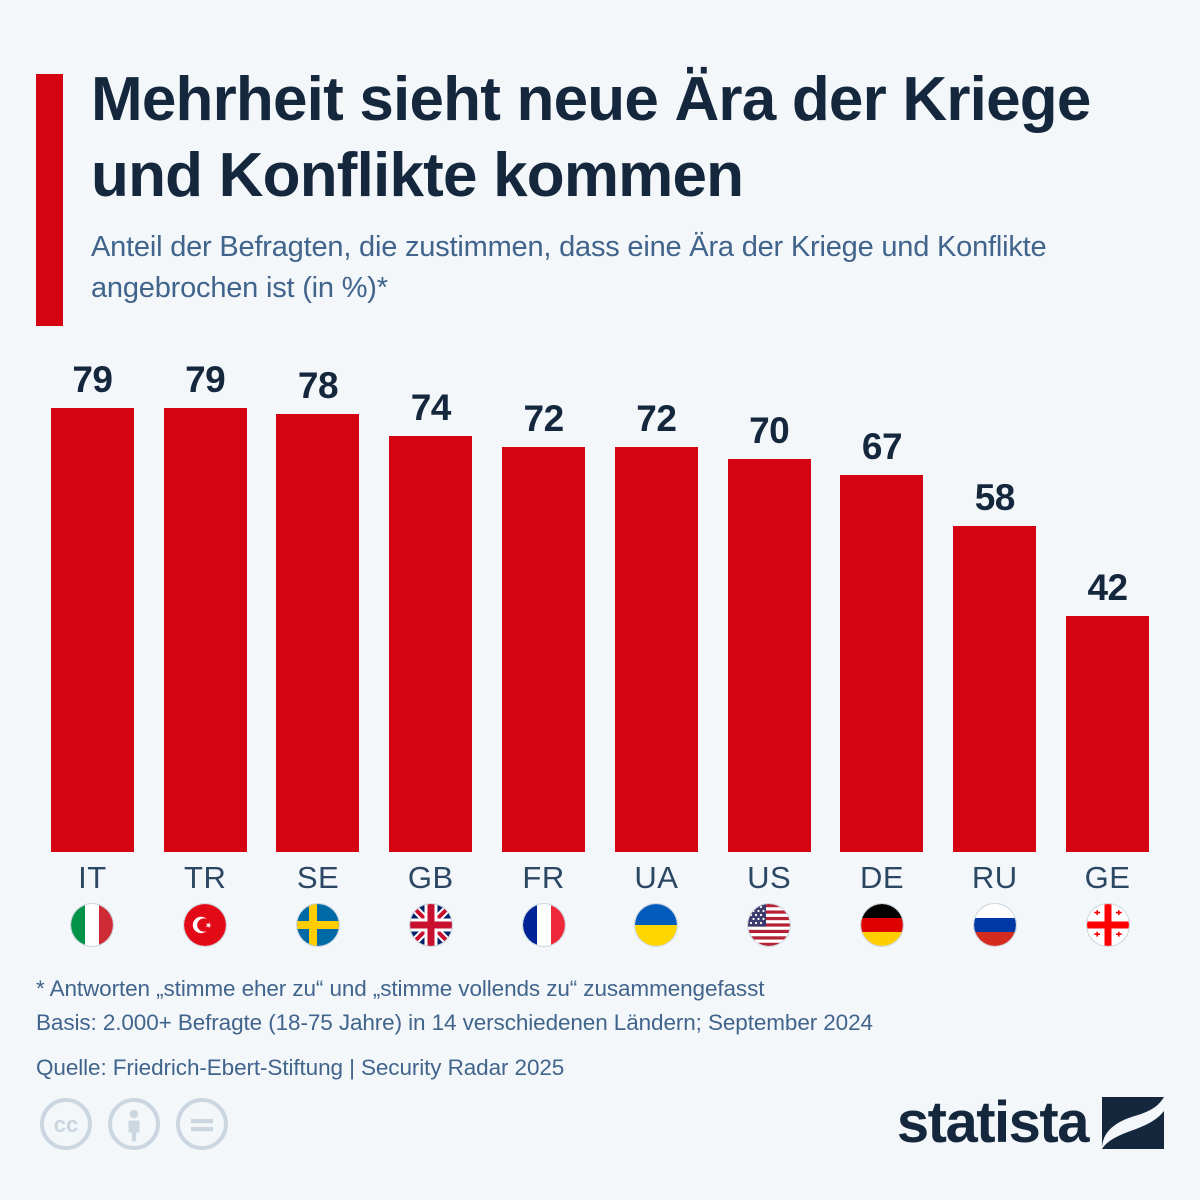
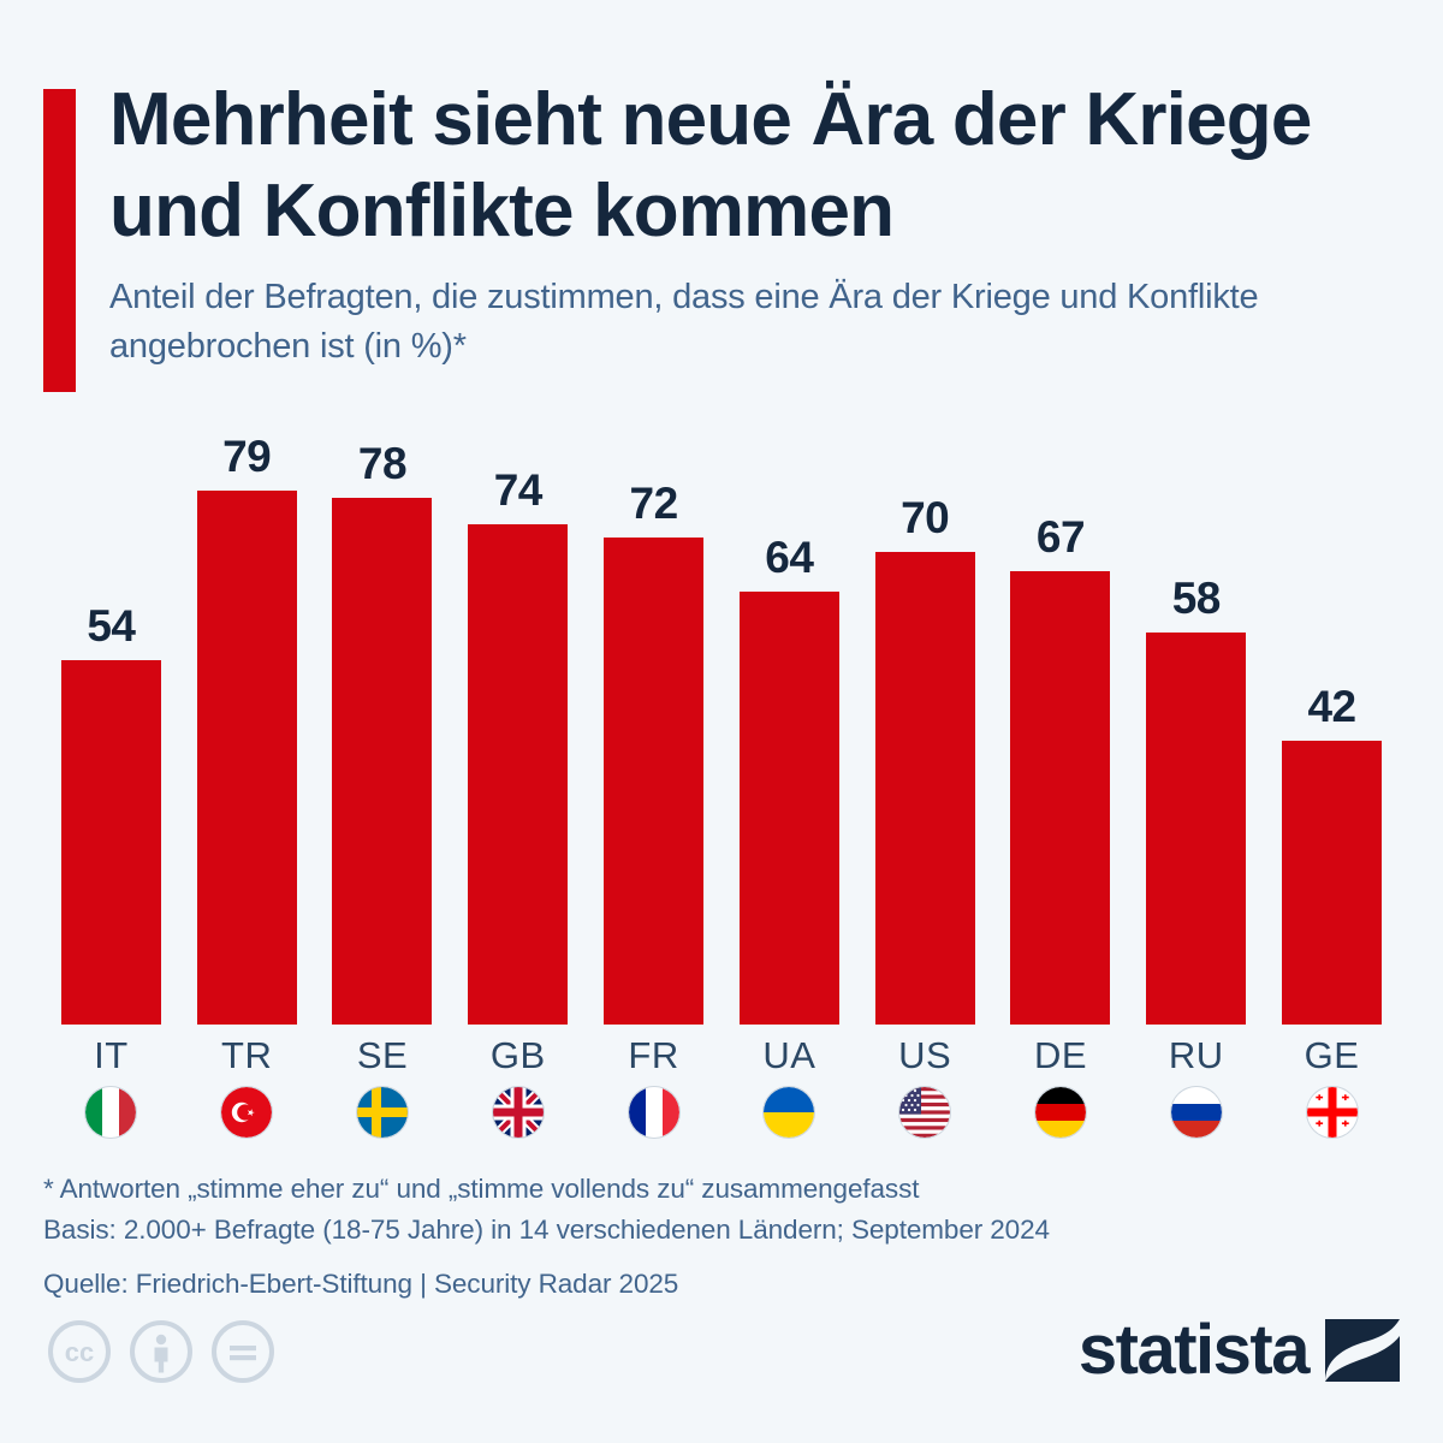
IT: 79 -> 54
UA: 72 -> 64
